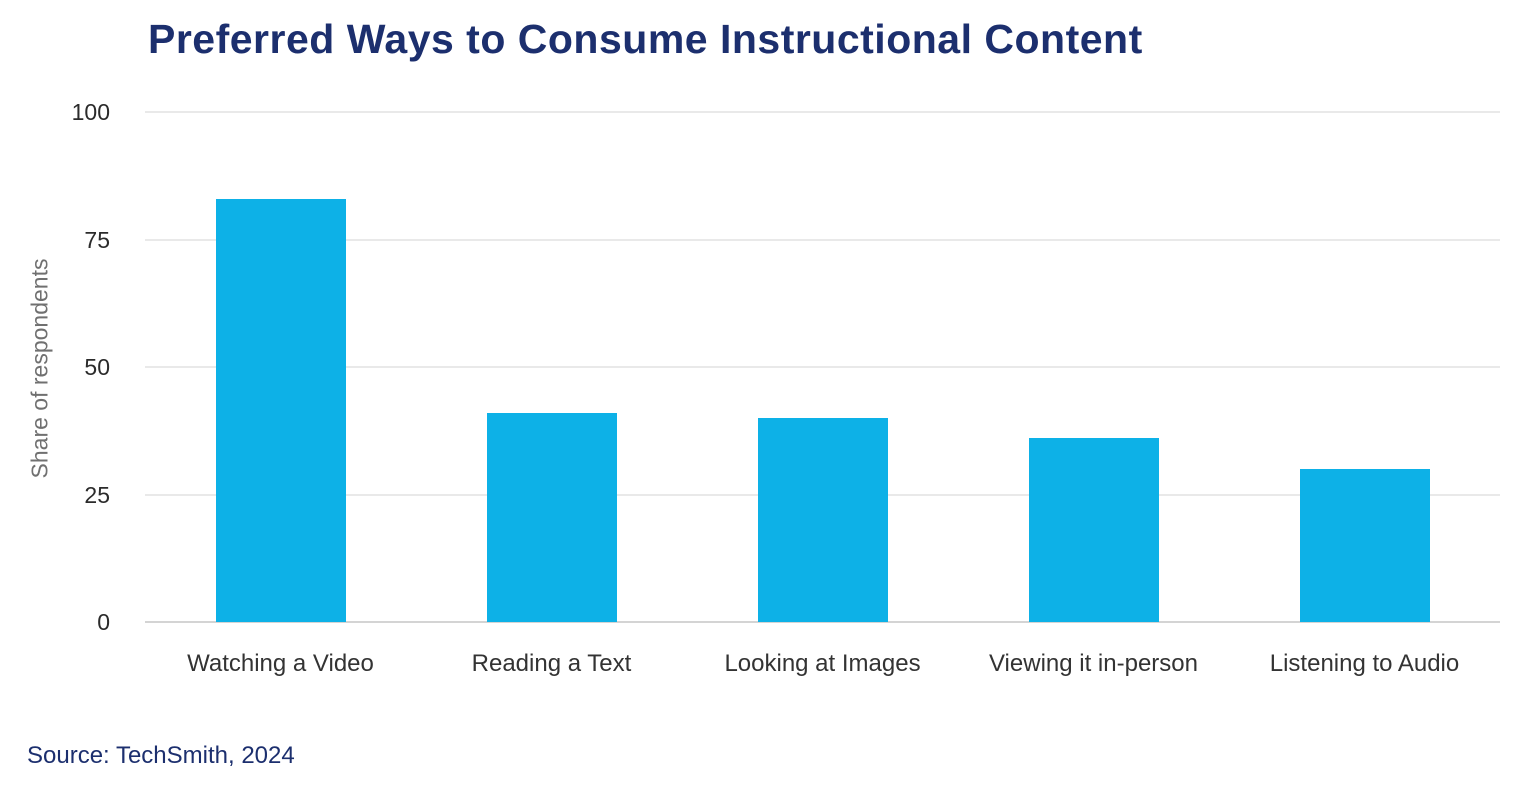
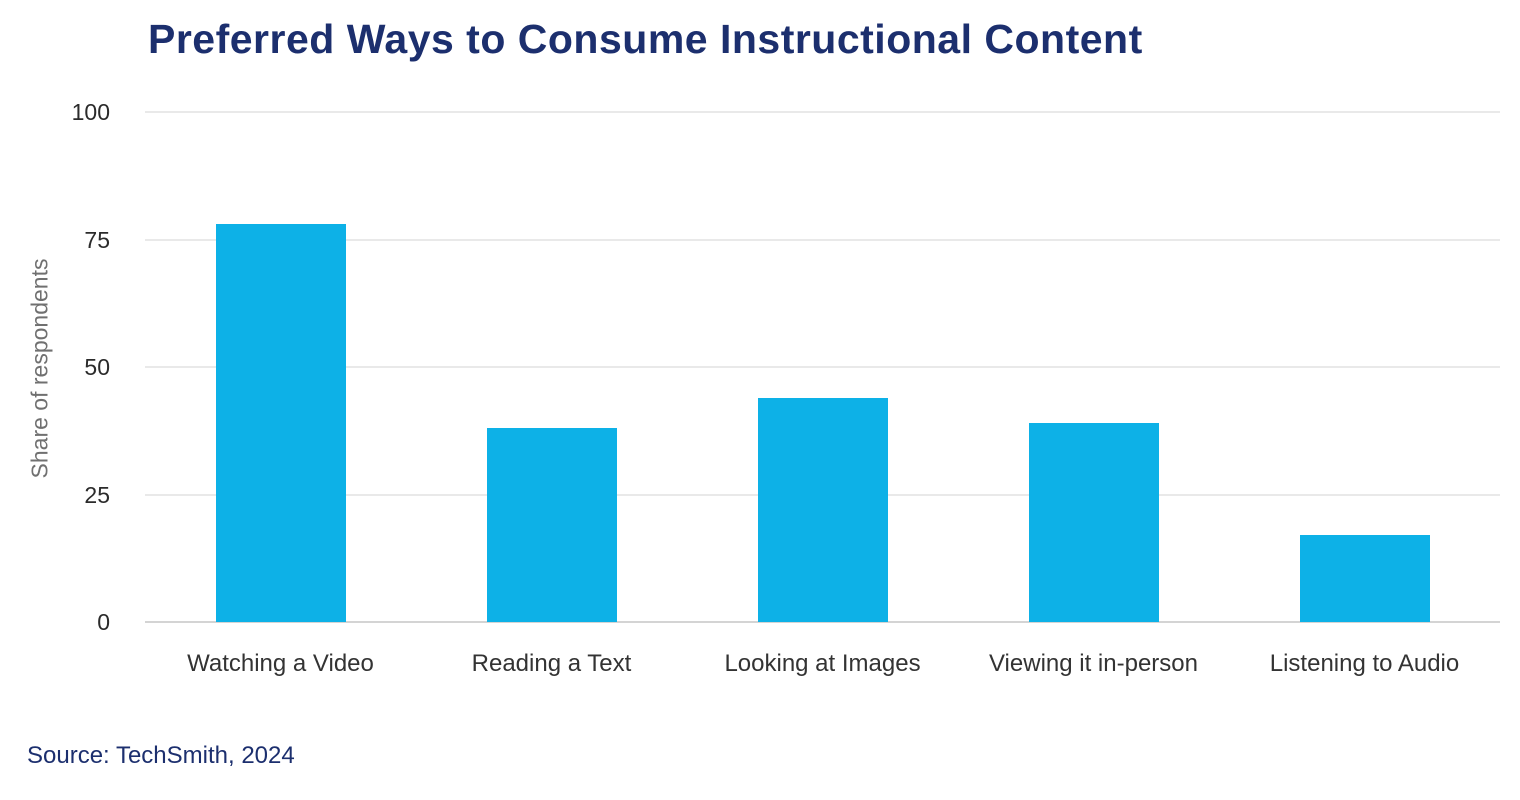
Watching a Video: 83 -> 78
Reading a Text: 41 -> 38
Looking at Images: 40 -> 44
Viewing it in-person: 36 -> 39
Listening to Audio: 30 -> 17
